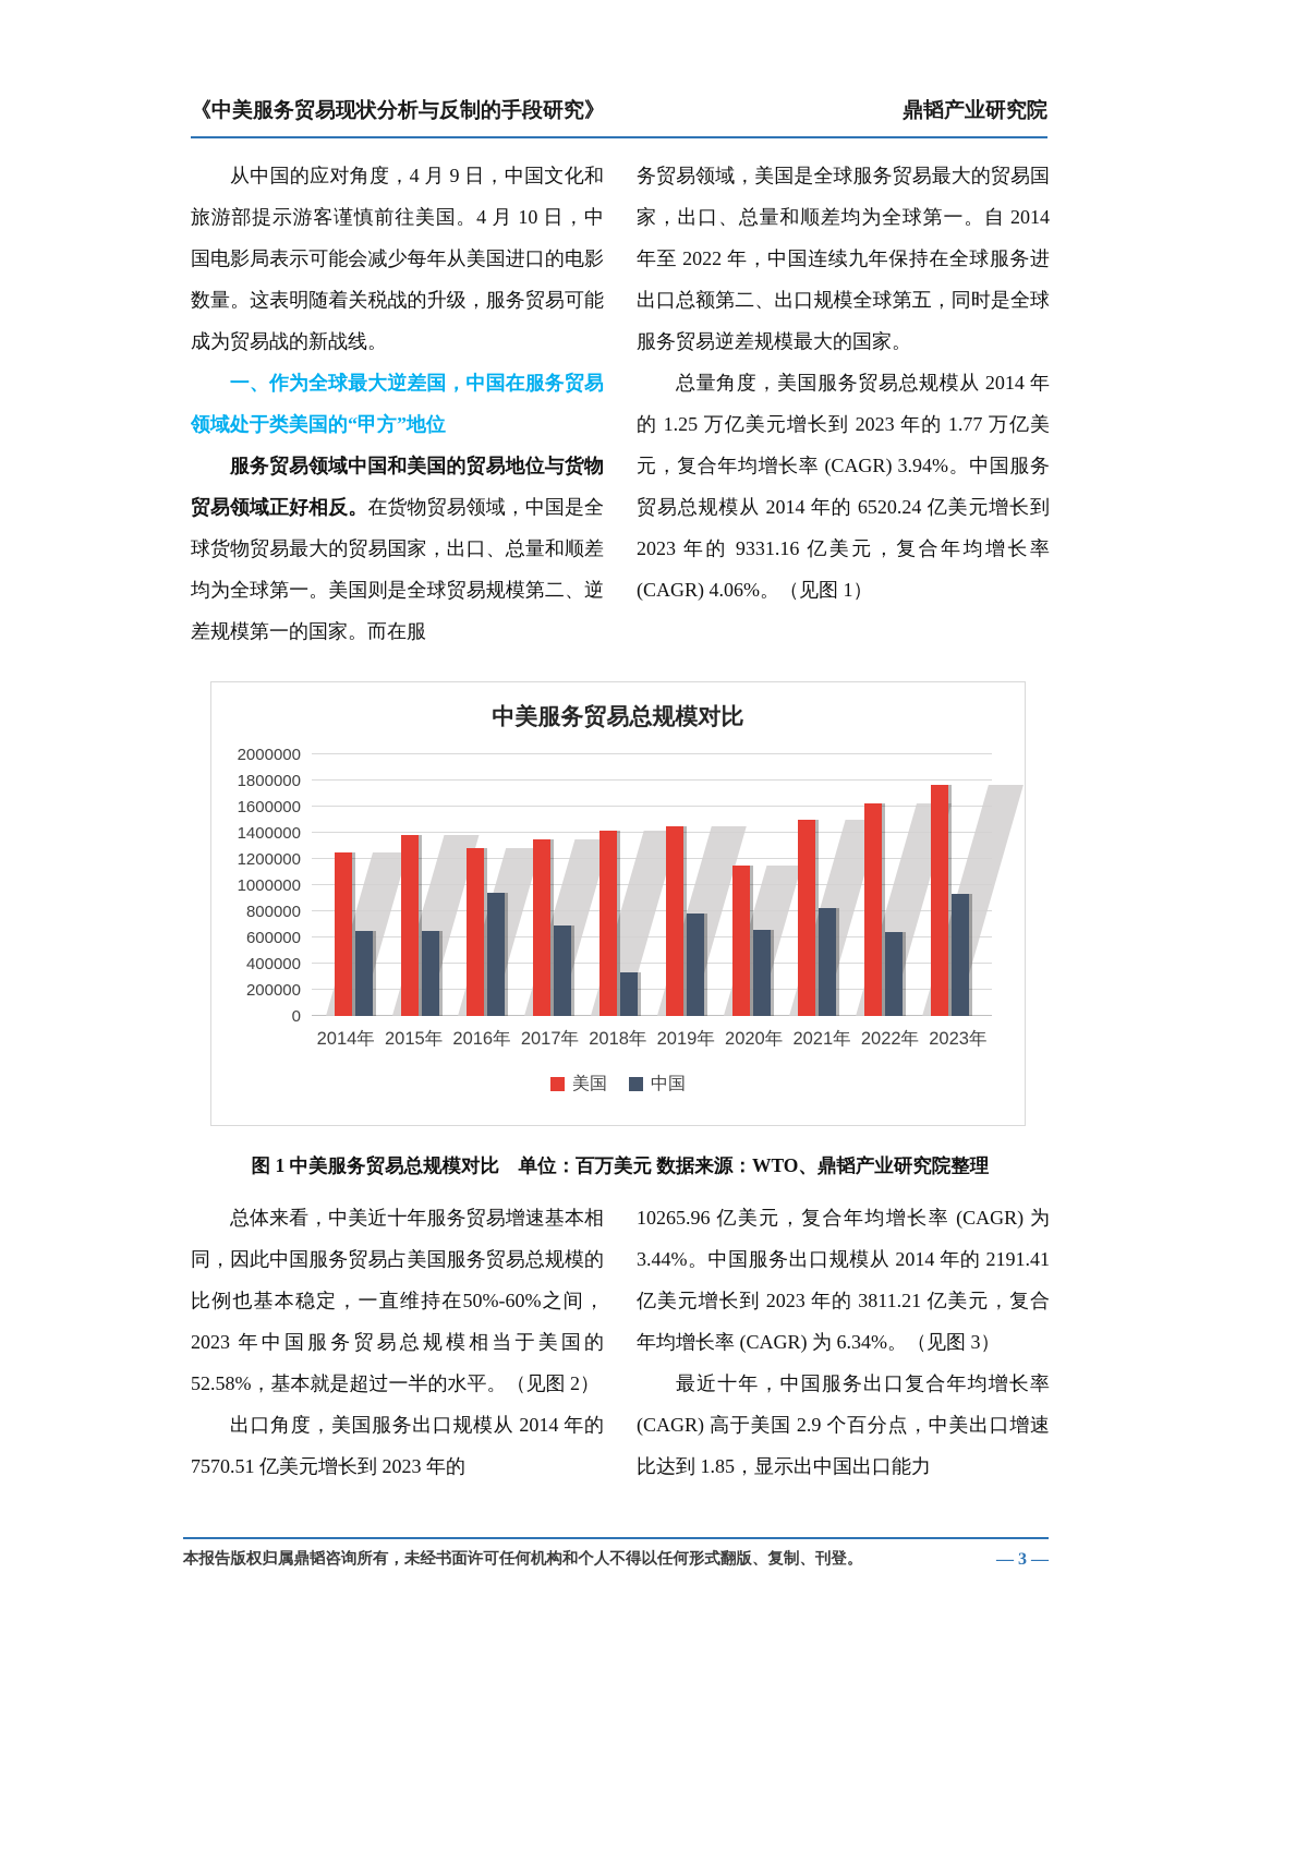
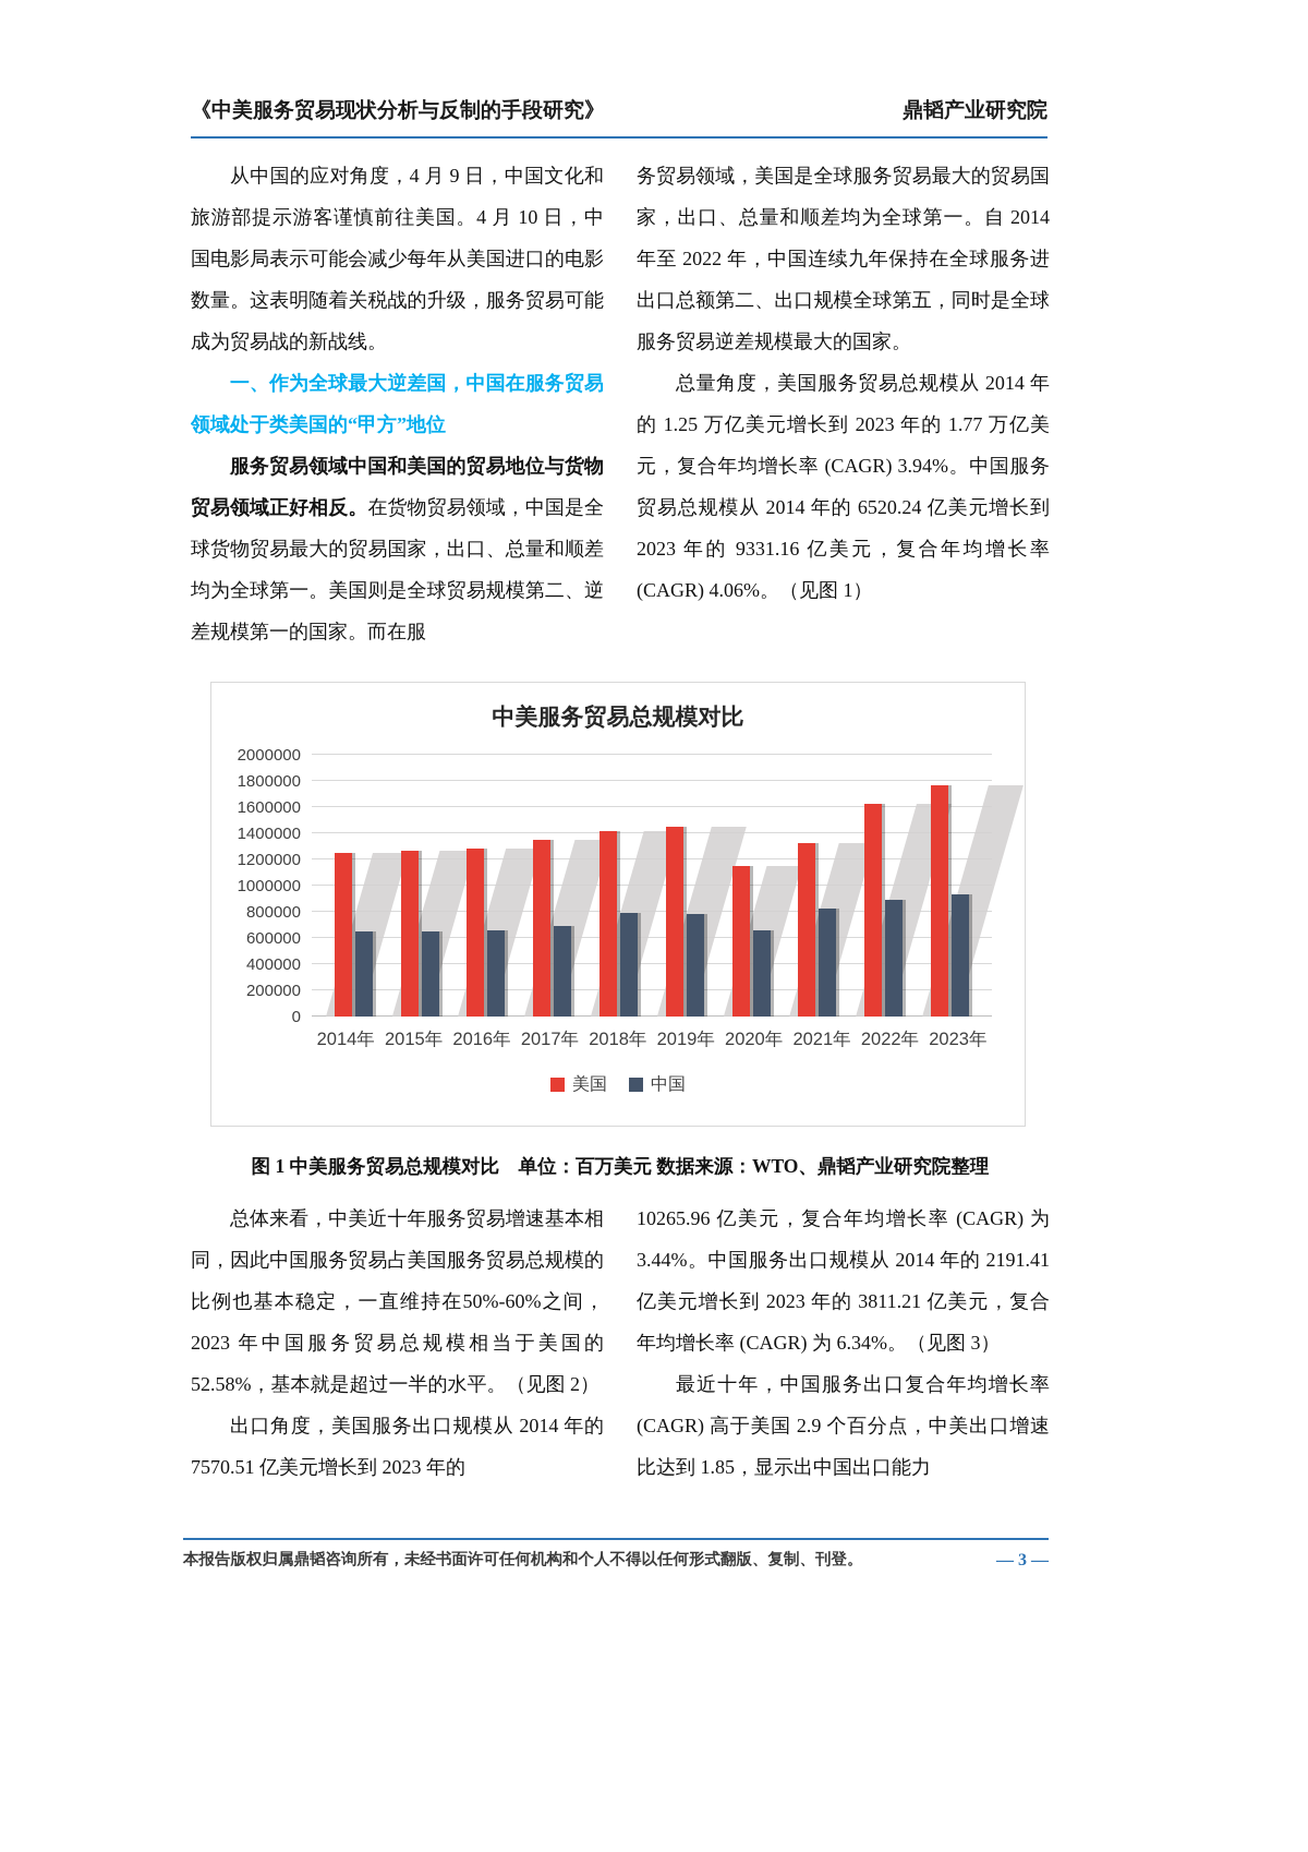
美国/2015年: 1380000 -> 1260000
中国/2016年: 940000 -> 660000
中国/2018年: 330000 -> 790000
美国/2021年: 1500000 -> 1330000
中国/2022年: 640000 -> 890000
